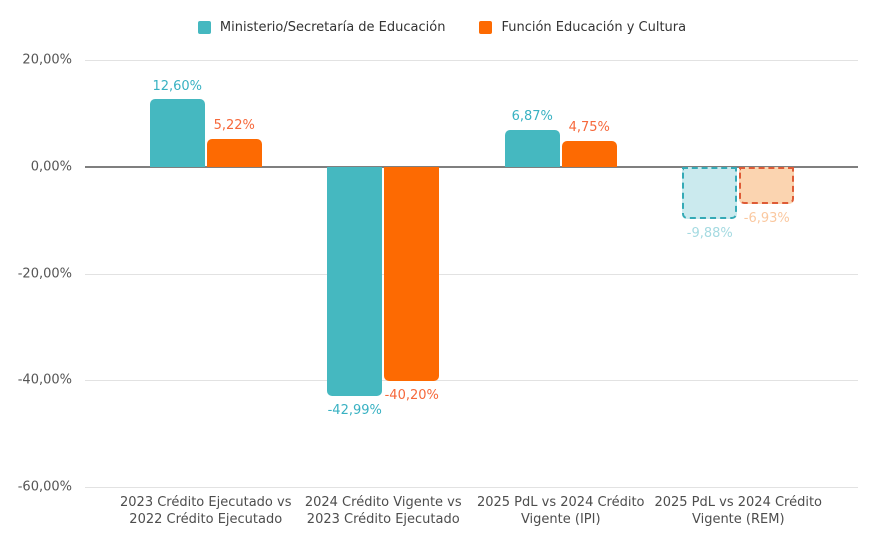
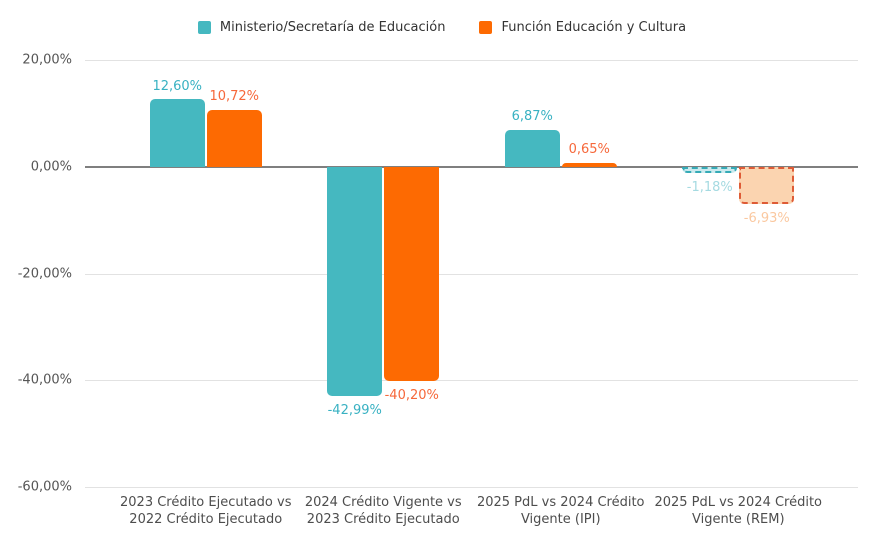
Función Educación y Cultura/2023 Crédito Ejecutado vs 2022 Crédito Ejecutado: 5,22% -> 10,72%
Función Educación y Cultura/2025 PdL vs 2024 Crédito Vigente (IPI): 4,75% -> 0,65%
Ministerio/Secretaría de Educación/2025 PdL vs 2024 Crédito Vigente (REM): -9,88% -> -1,18%
